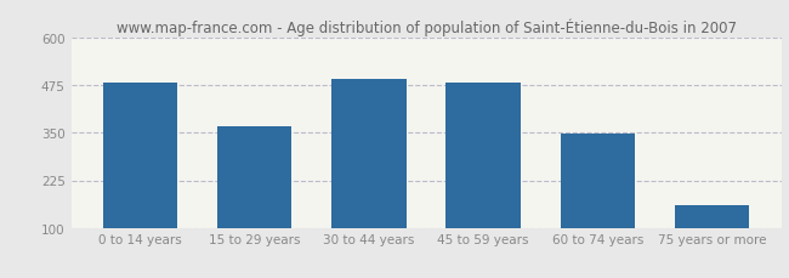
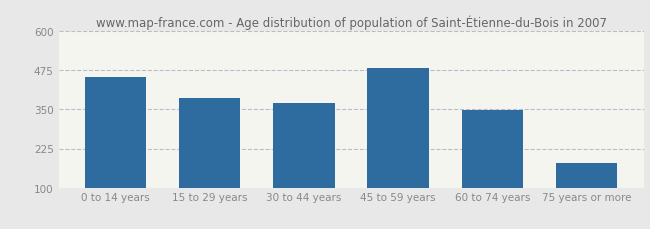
0 to 14 years: 481 -> 455
15 to 29 years: 368 -> 385
30 to 44 years: 492 -> 370
75 years or more: 158 -> 180
